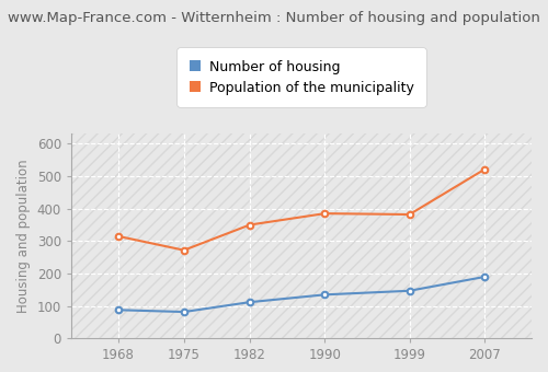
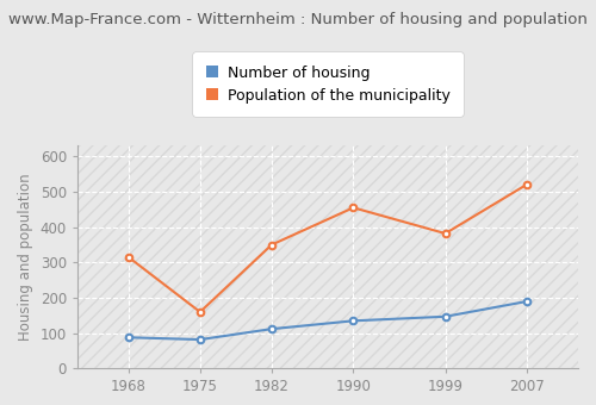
Population of the municipality/1975: 272 -> 160
Population of the municipality/1990: 385 -> 455
